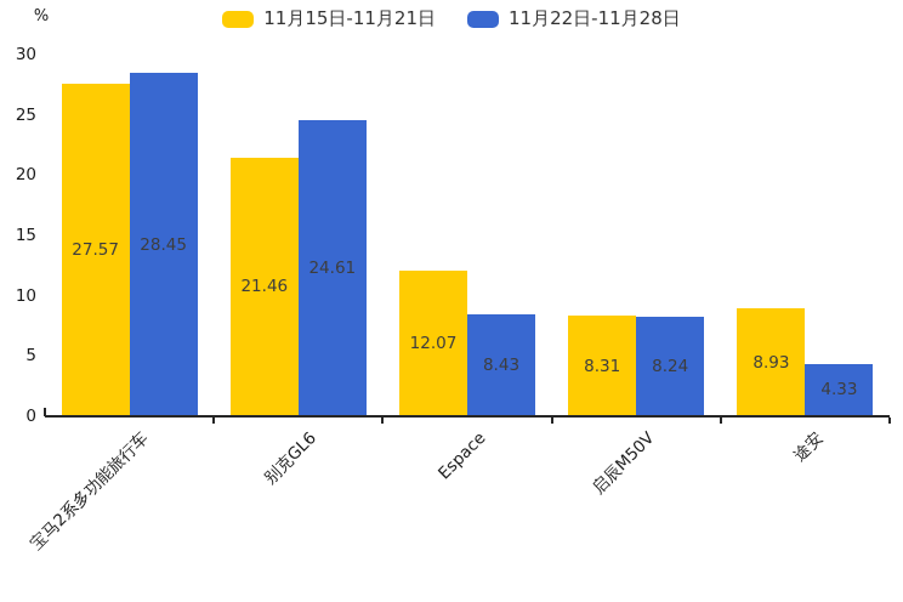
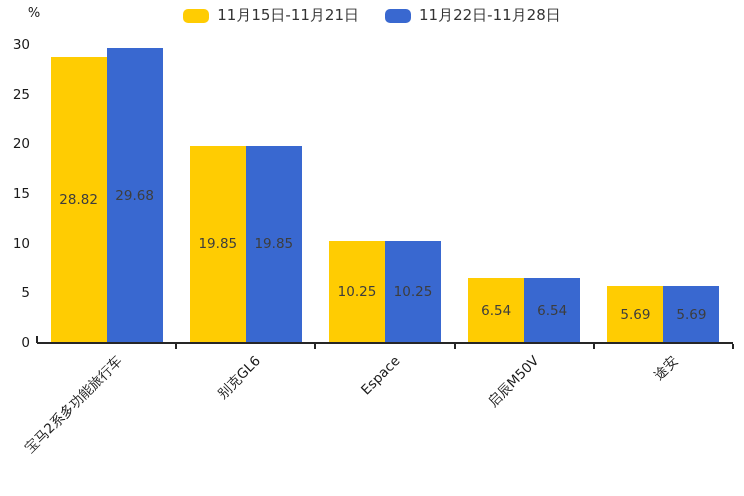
11月15日-11月21日/宝马2系多功能旅行车: 27.57 -> 28.82
11月22日-11月28日/宝马2系多功能旅行车: 28.45 -> 29.68
11月15日-11月21日/别克GL6: 21.46 -> 19.85
11月22日-11月28日/别克GL6: 24.61 -> 19.85
11月15日-11月21日/Espace: 12.07 -> 10.25
11月22日-11月28日/Espace: 8.43 -> 10.25
11月15日-11月21日/启辰M50V: 8.31 -> 6.54
11月22日-11月28日/启辰M50V: 8.24 -> 6.54
11月15日-11月21日/途安: 8.93 -> 5.69
11月22日-11月28日/途安: 4.33 -> 5.69
